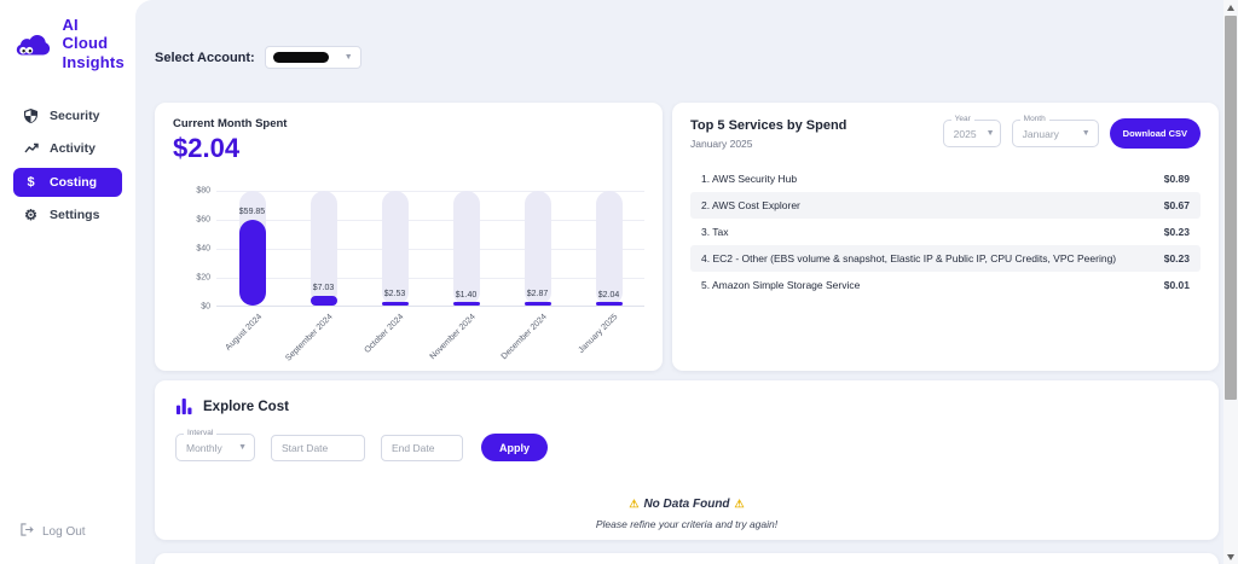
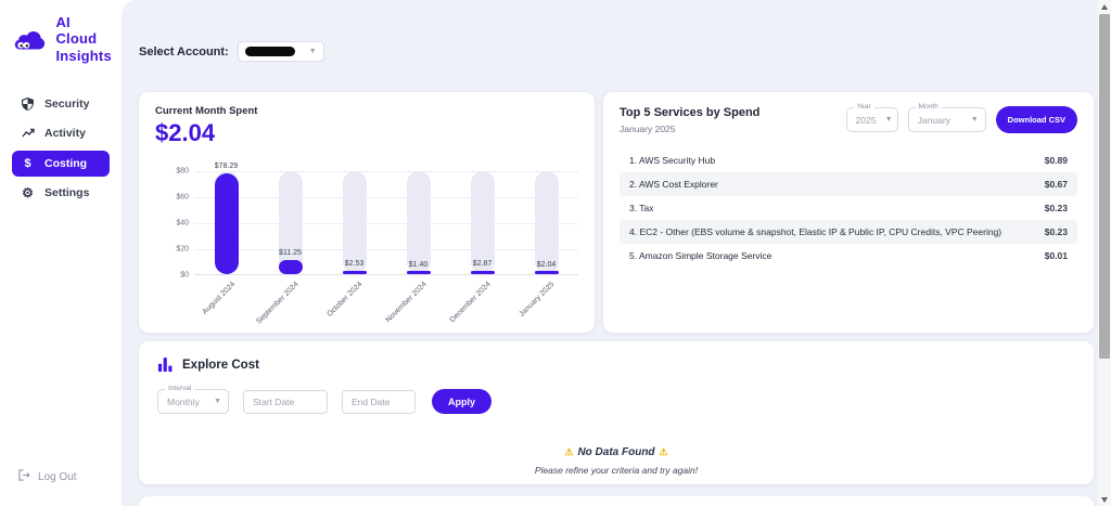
August 2024: $59.85 -> $78.29
September 2024: $7.03 -> $11.25
